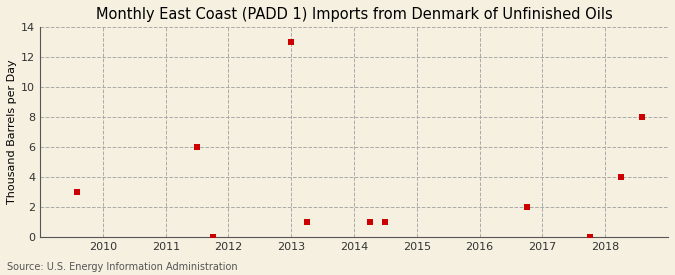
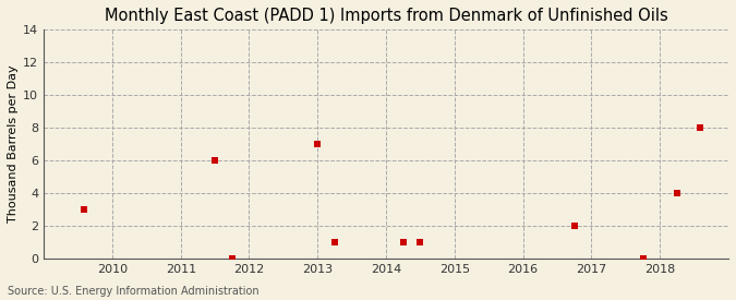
2013: 13 -> 7
